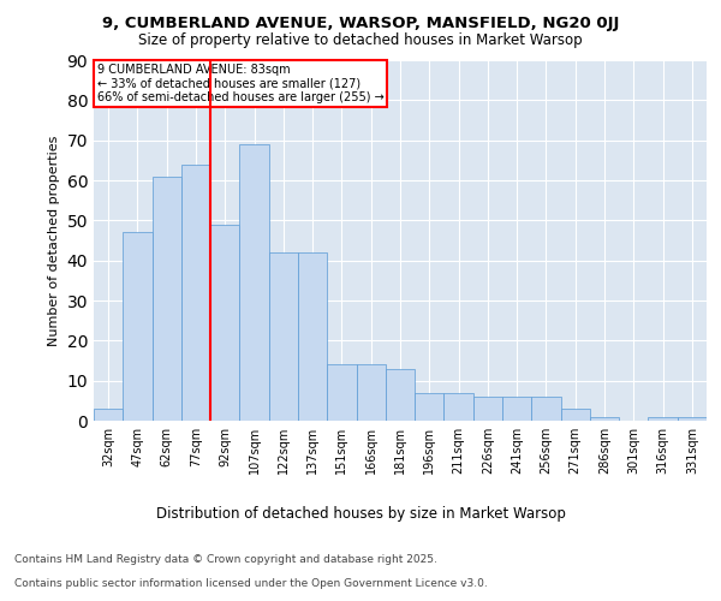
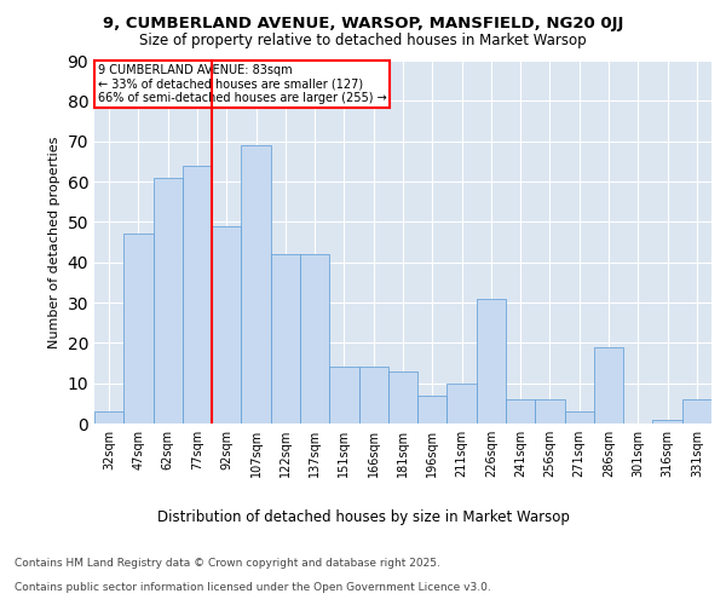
211sqm: 7 -> 10
226sqm: 6 -> 31
286sqm: 1 -> 19
331sqm: 1 -> 6
